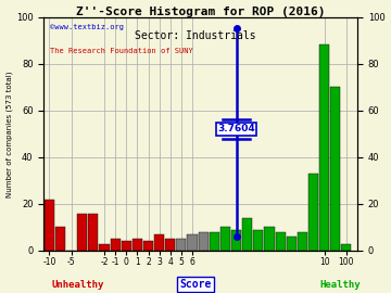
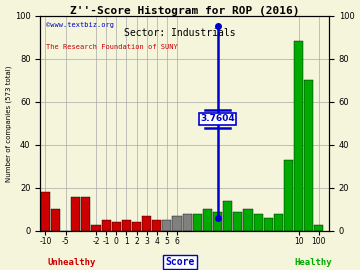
-10: 22 -> 18
